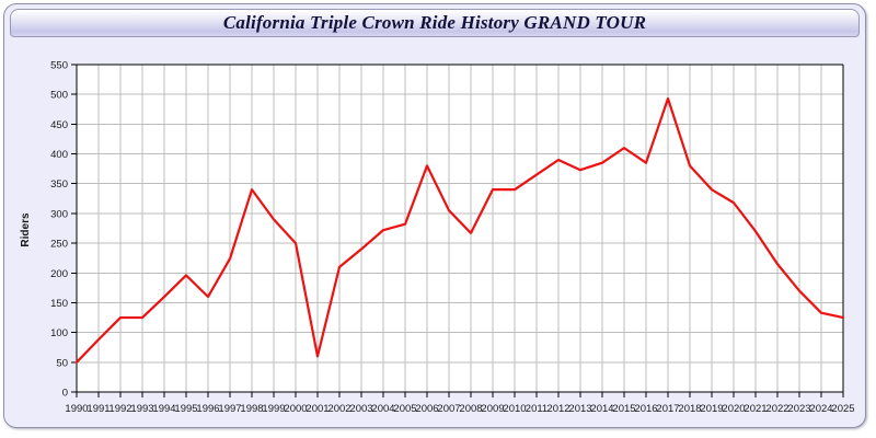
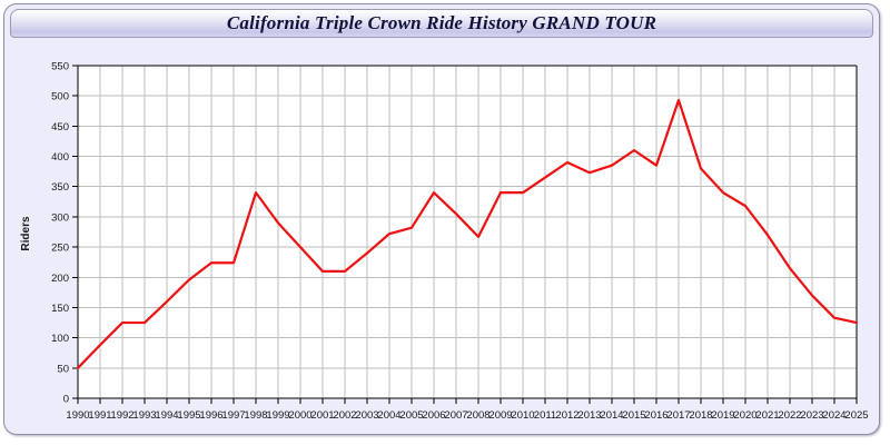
1996: 160 -> 220
2001: 60 -> 210
2006: 380 -> 340
